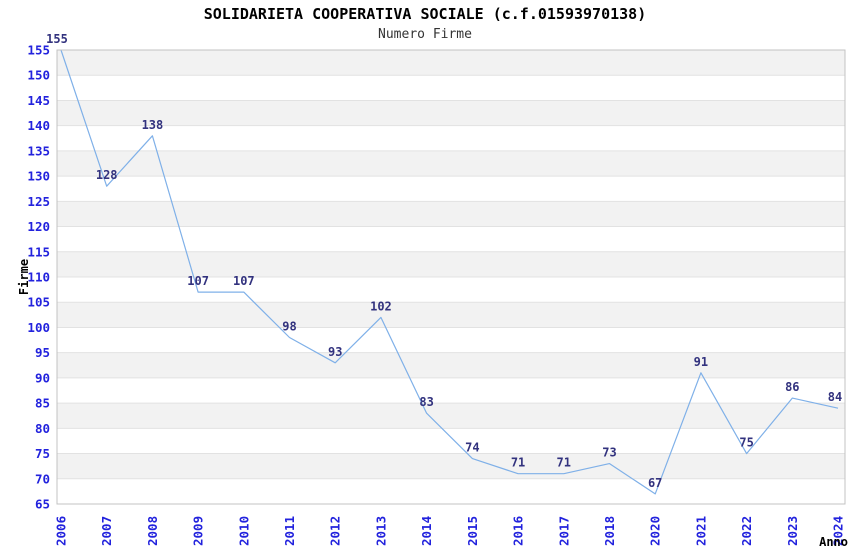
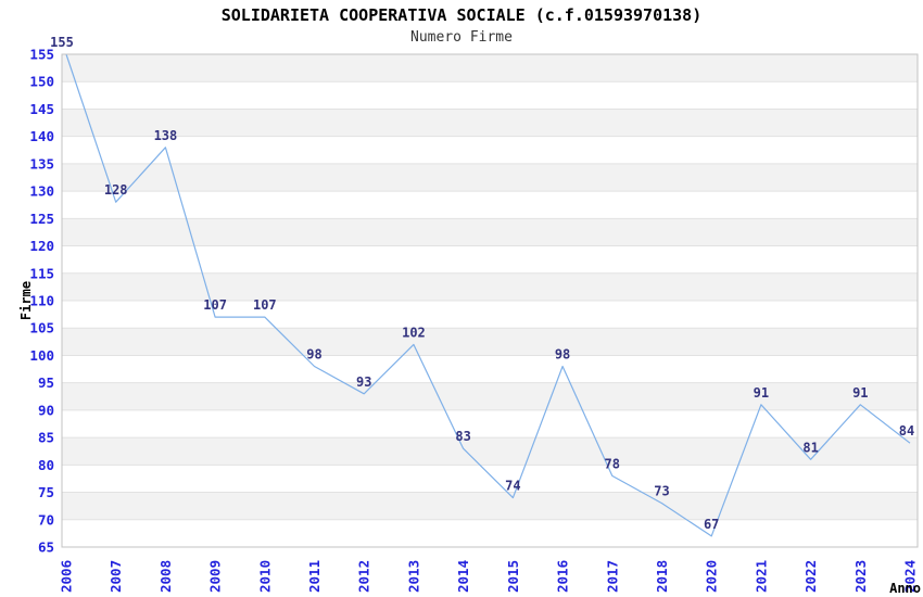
2016: 71 -> 98
2017: 71 -> 78
2022: 75 -> 81
2023: 86 -> 91
